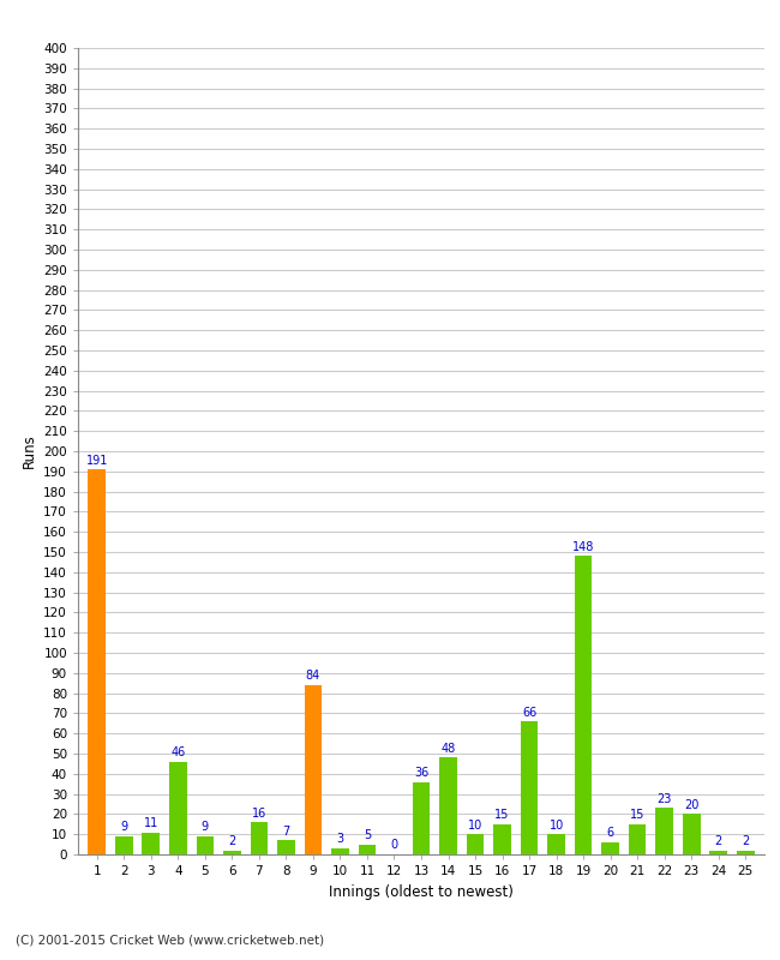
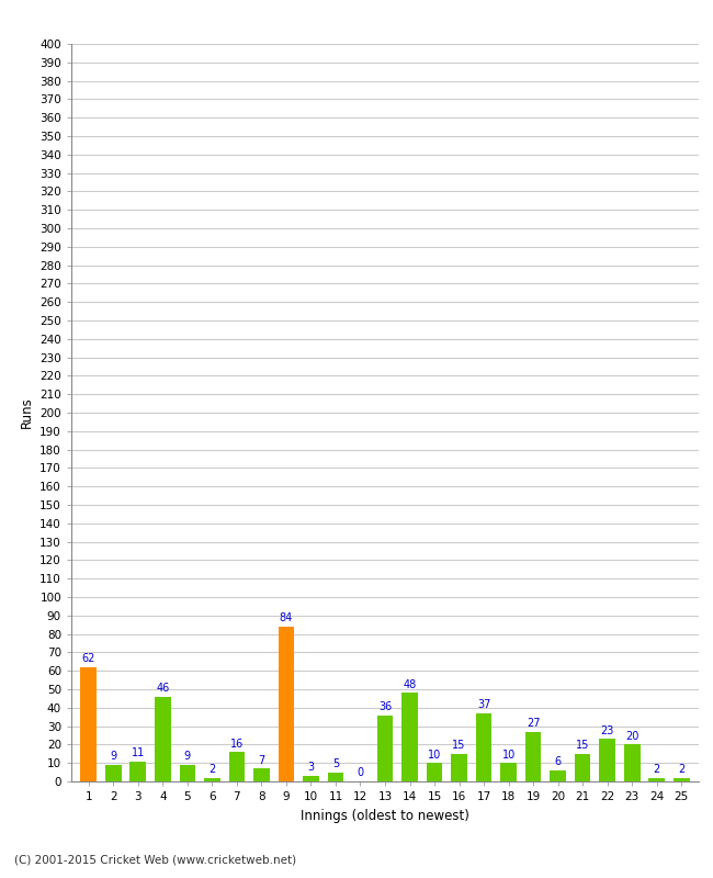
1: 191 -> 62
17: 66 -> 37
19: 148 -> 27
